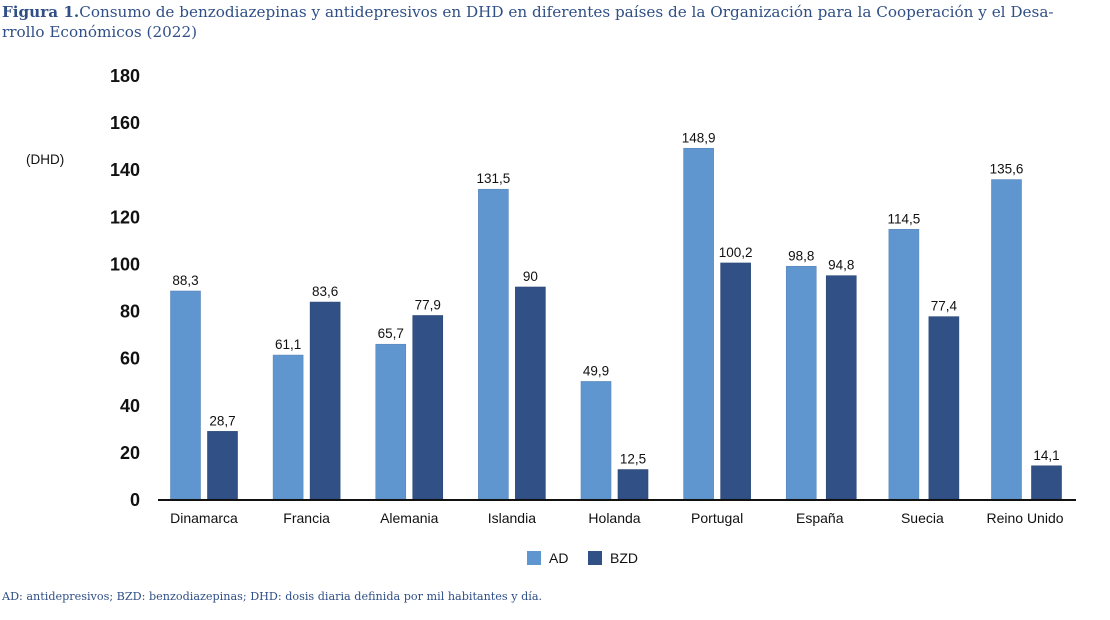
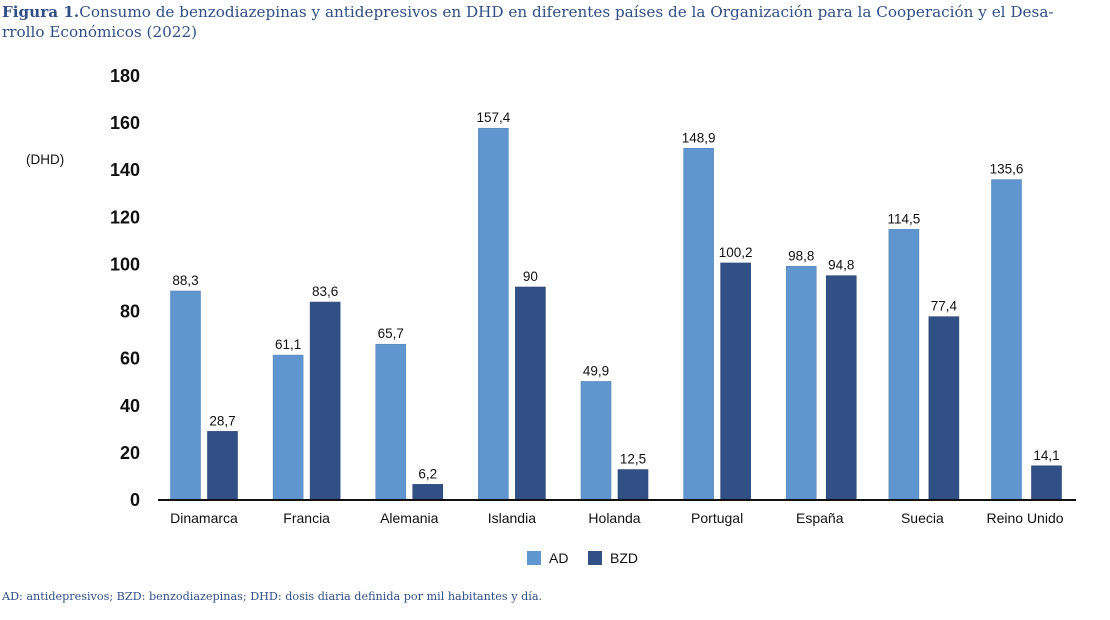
BZD/Alemania: 77,9 -> 6,2
AD/Islandia: 131,5 -> 157,4
